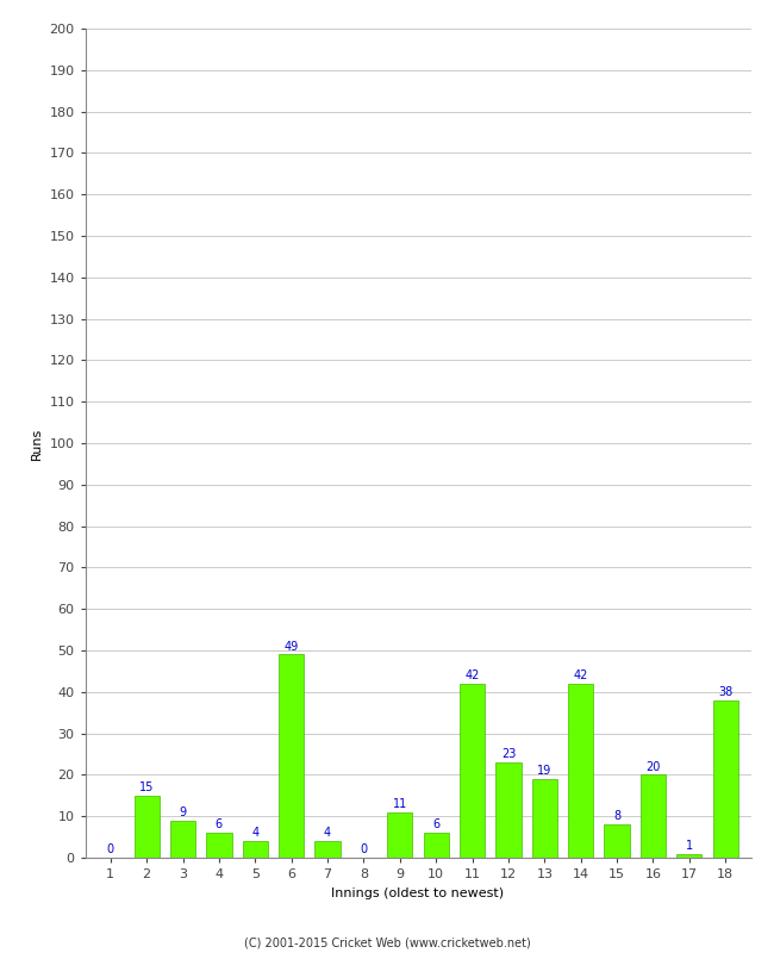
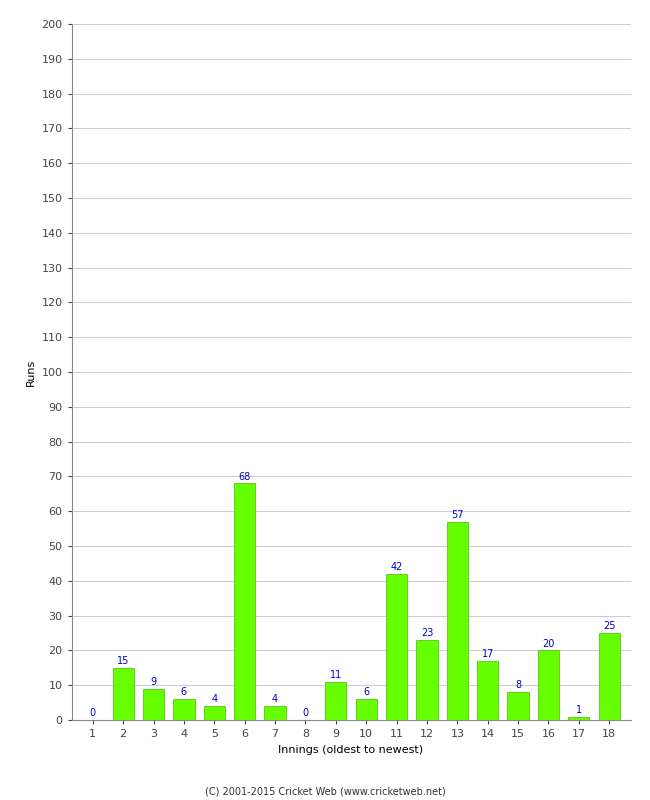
6: 49 -> 68
13: 19 -> 57
14: 42 -> 17
18: 38 -> 25
